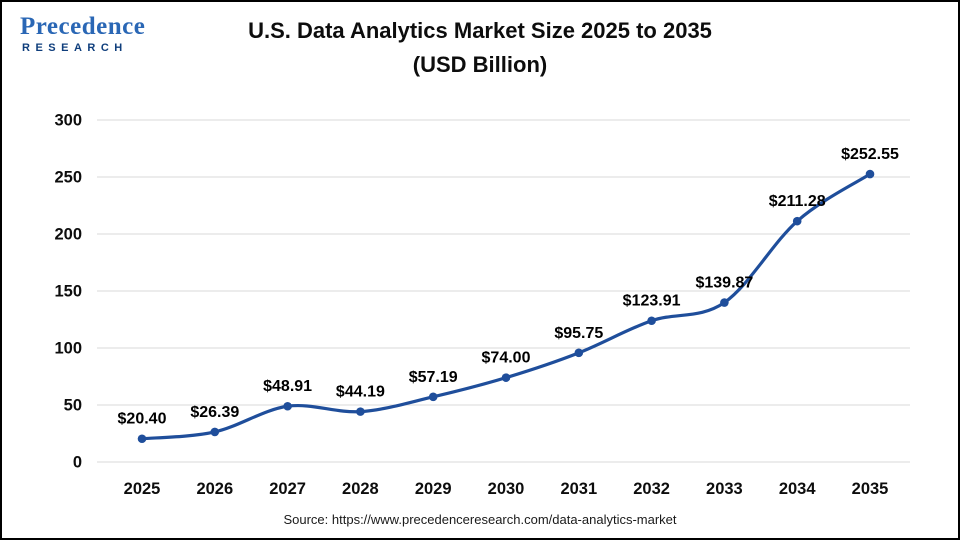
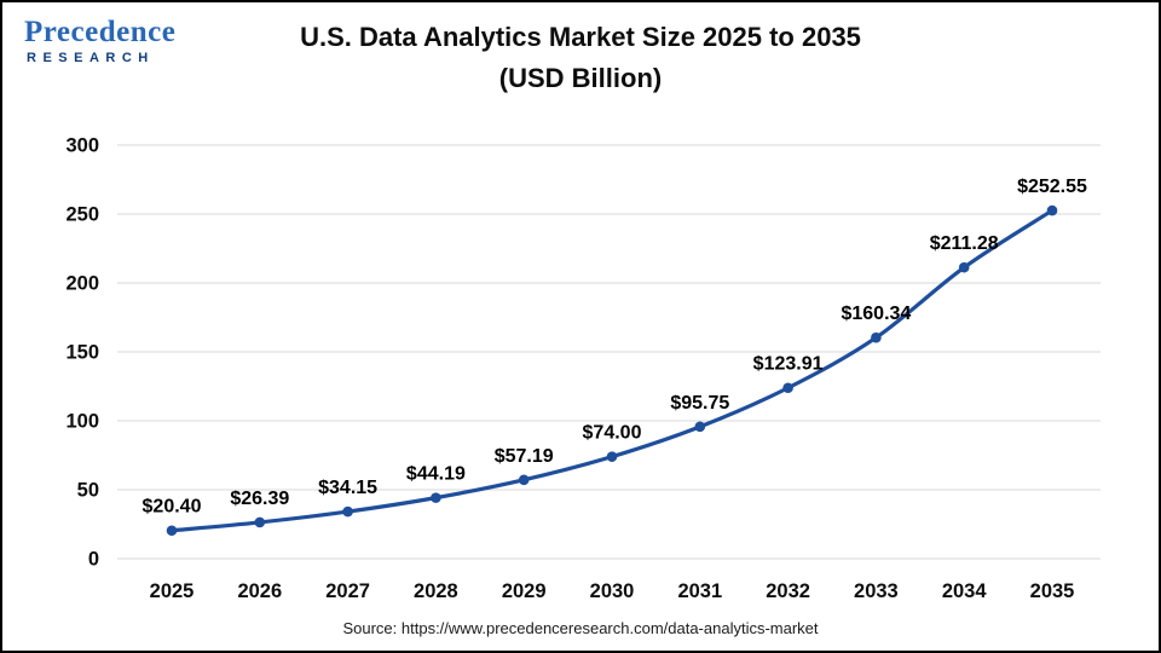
2027: $48.91 -> $34.15
2033: $139.87 -> $160.34
